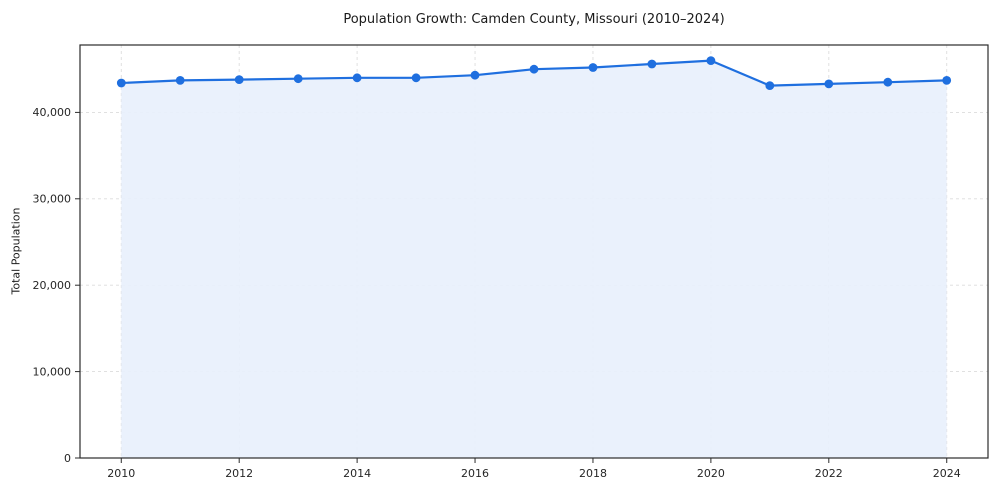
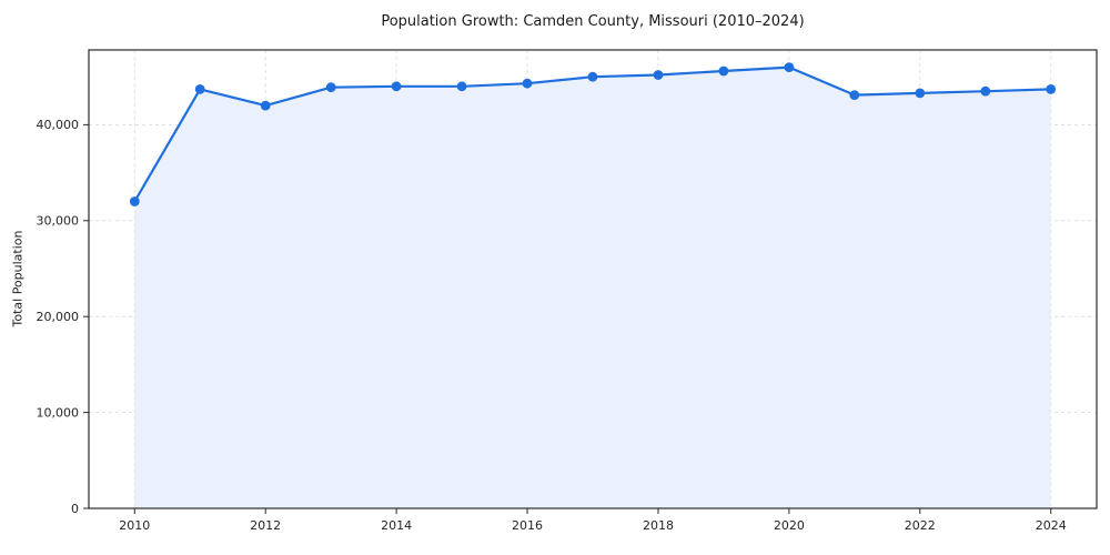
2010: 43000 -> 32000
2012: 44000 -> 42000
